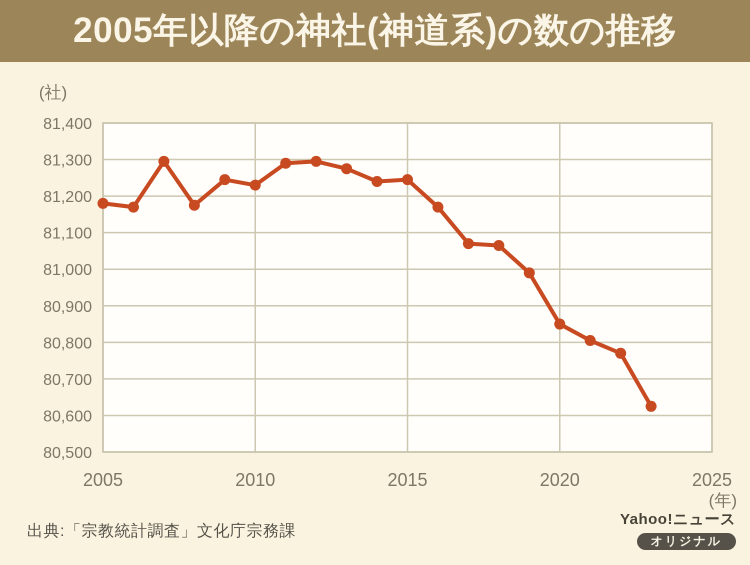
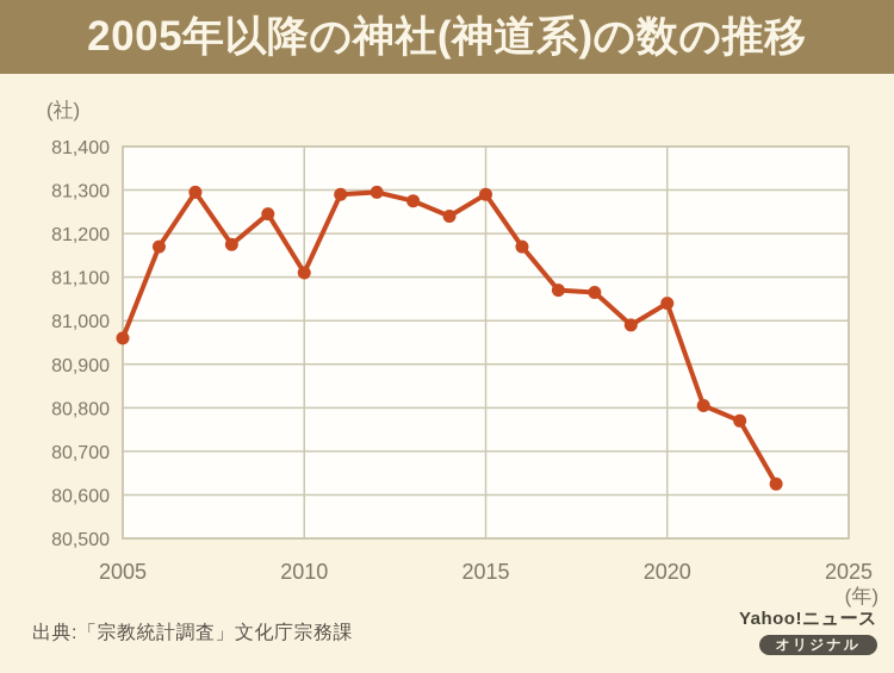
2005: 81180 -> 80960
2010: 81230 -> 81110
2015: 81240 -> 81290
2020: 80850 -> 81040
